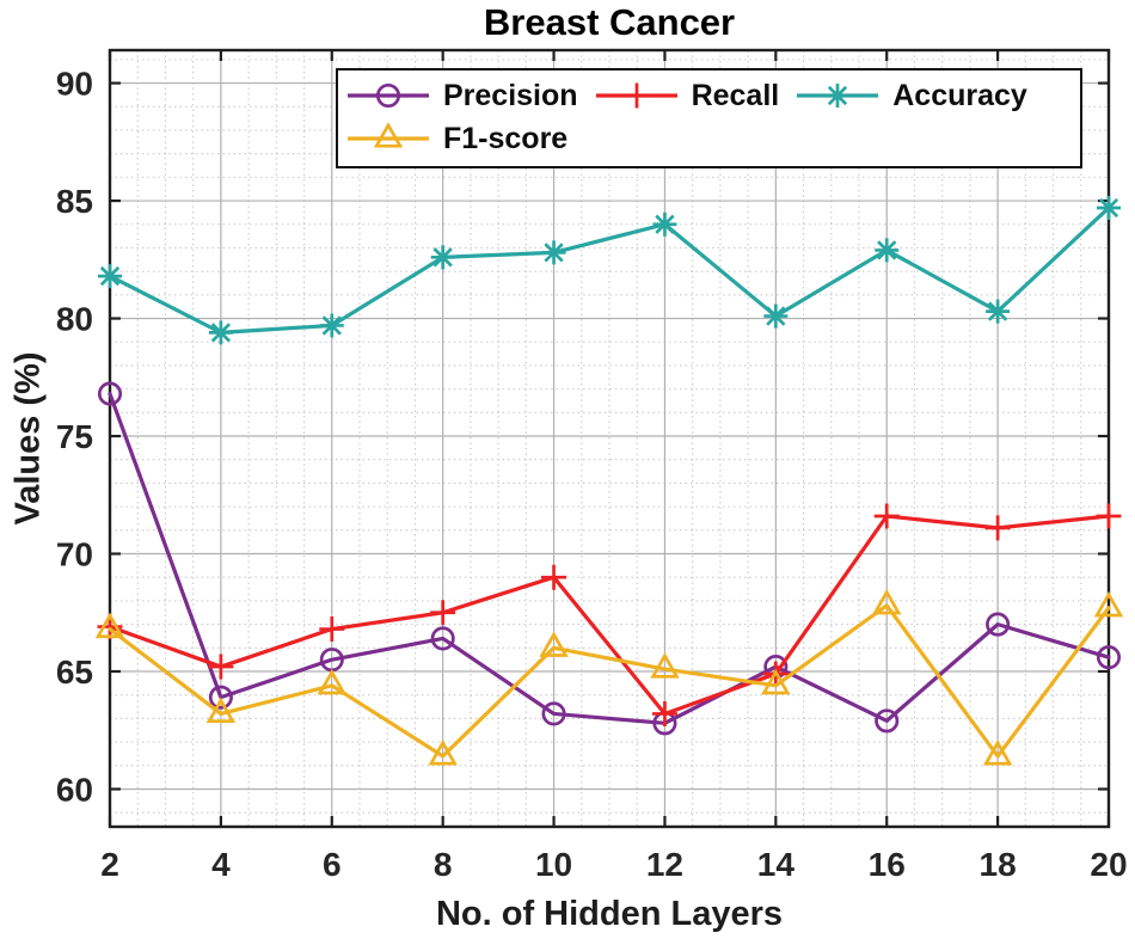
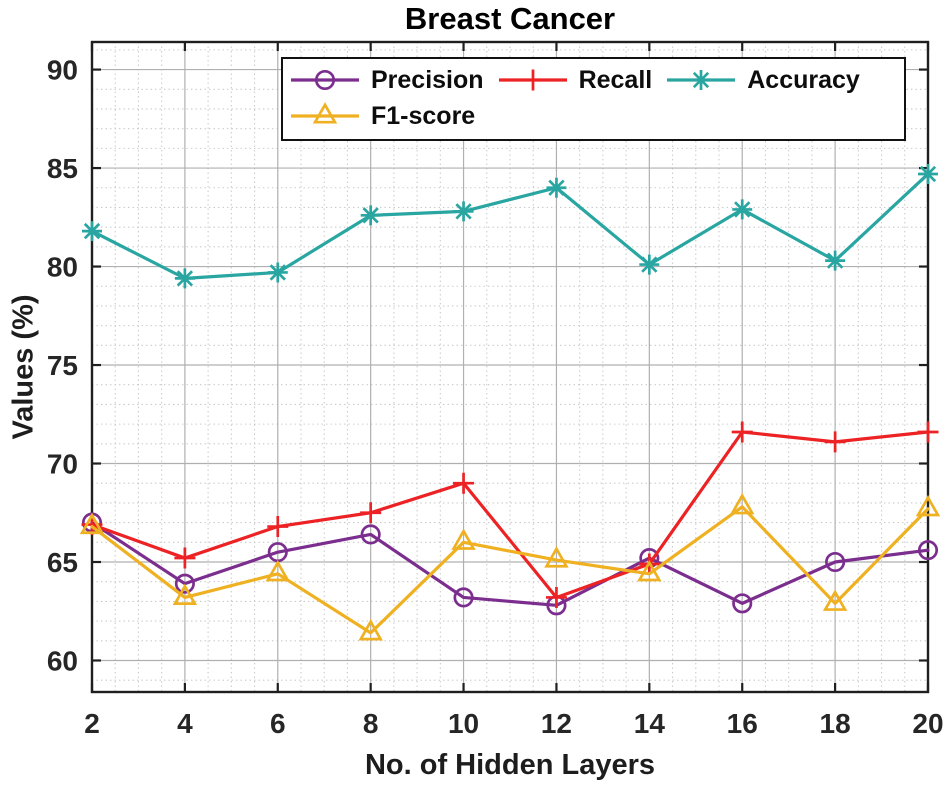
Precision/2: 76.8 -> 67.0
Precision/18: 67.0 -> 65.0
F1-score/18: 61.4 -> 62.9
